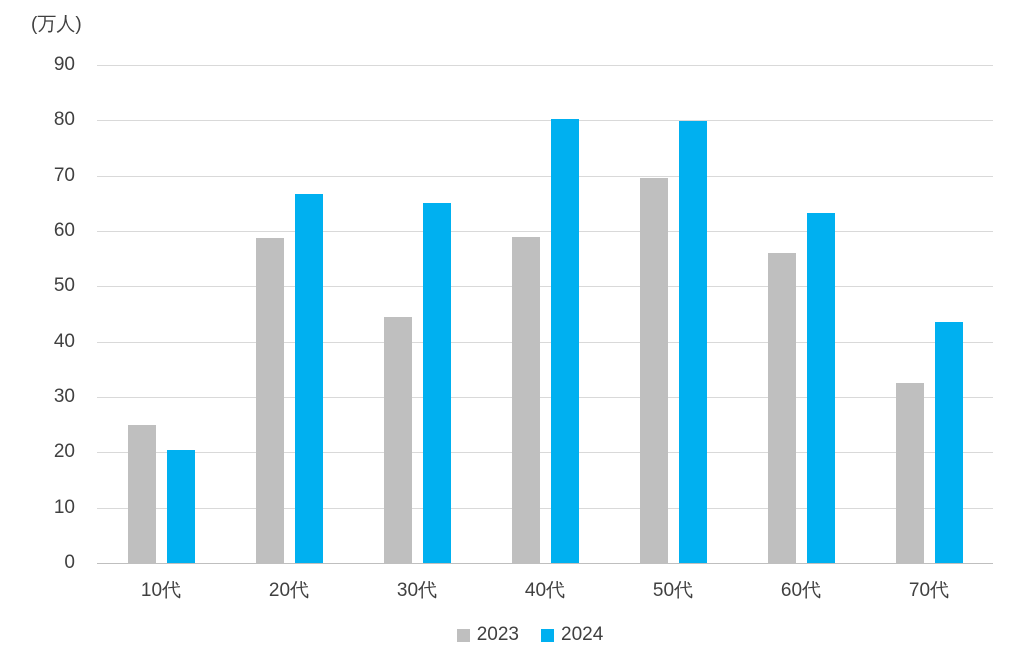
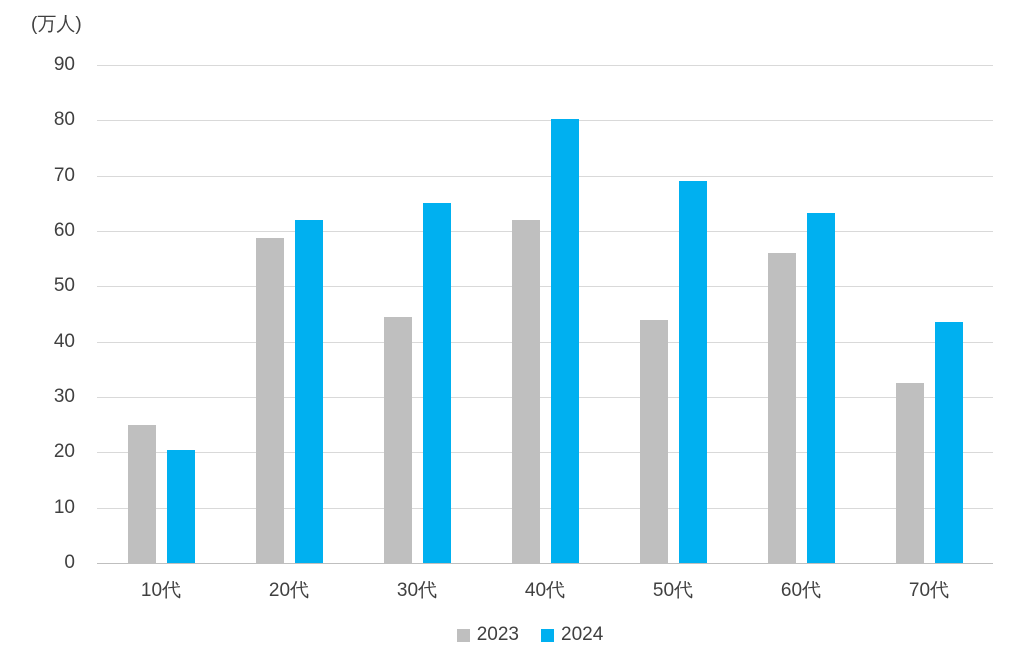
2024/20代: 67 -> 62
2023/40代: 59 -> 62
2023/50代: 70 -> 44
2024/50代: 80 -> 69
